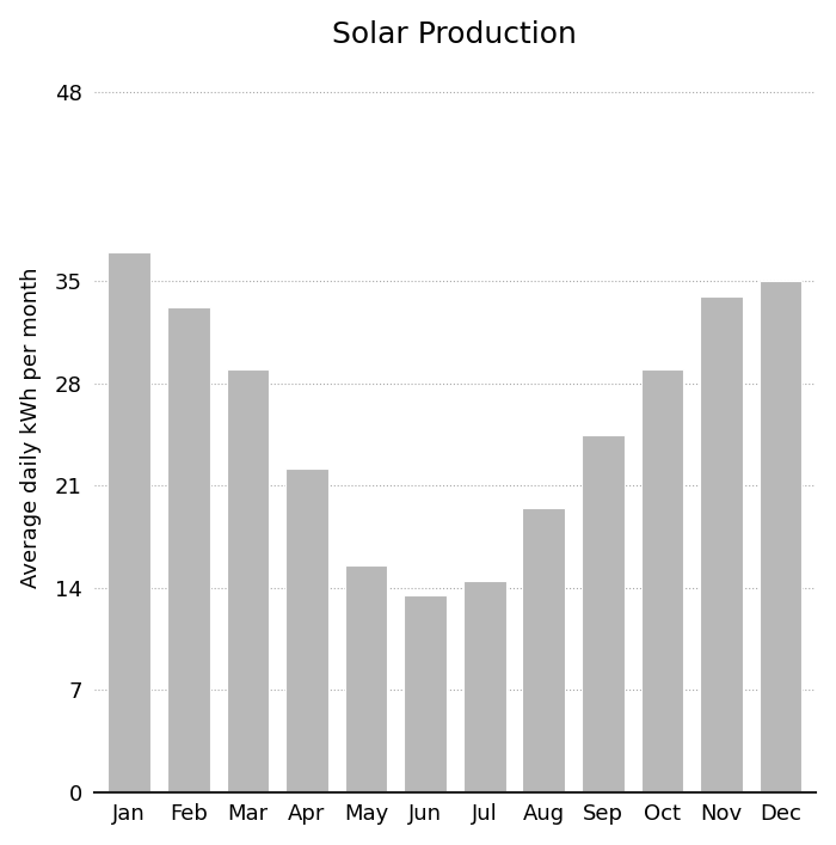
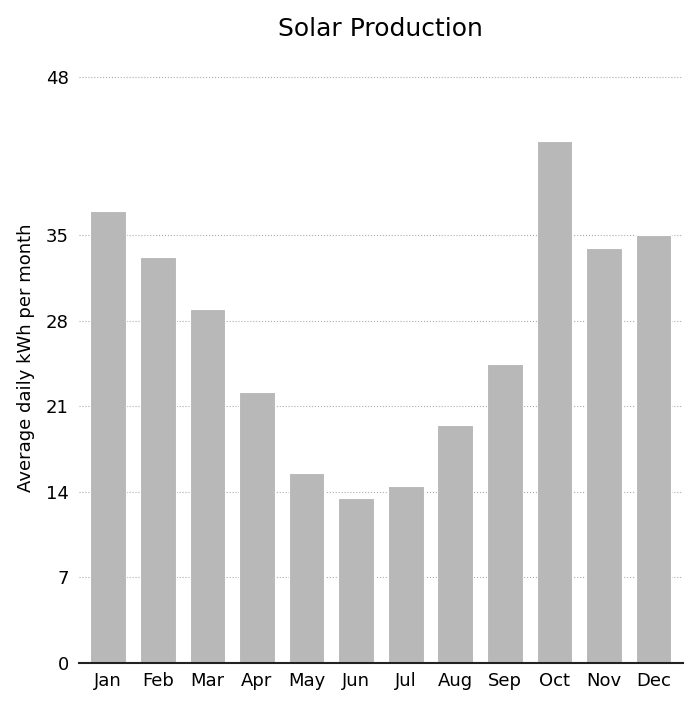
Oct: 29.0 -> 42.7
